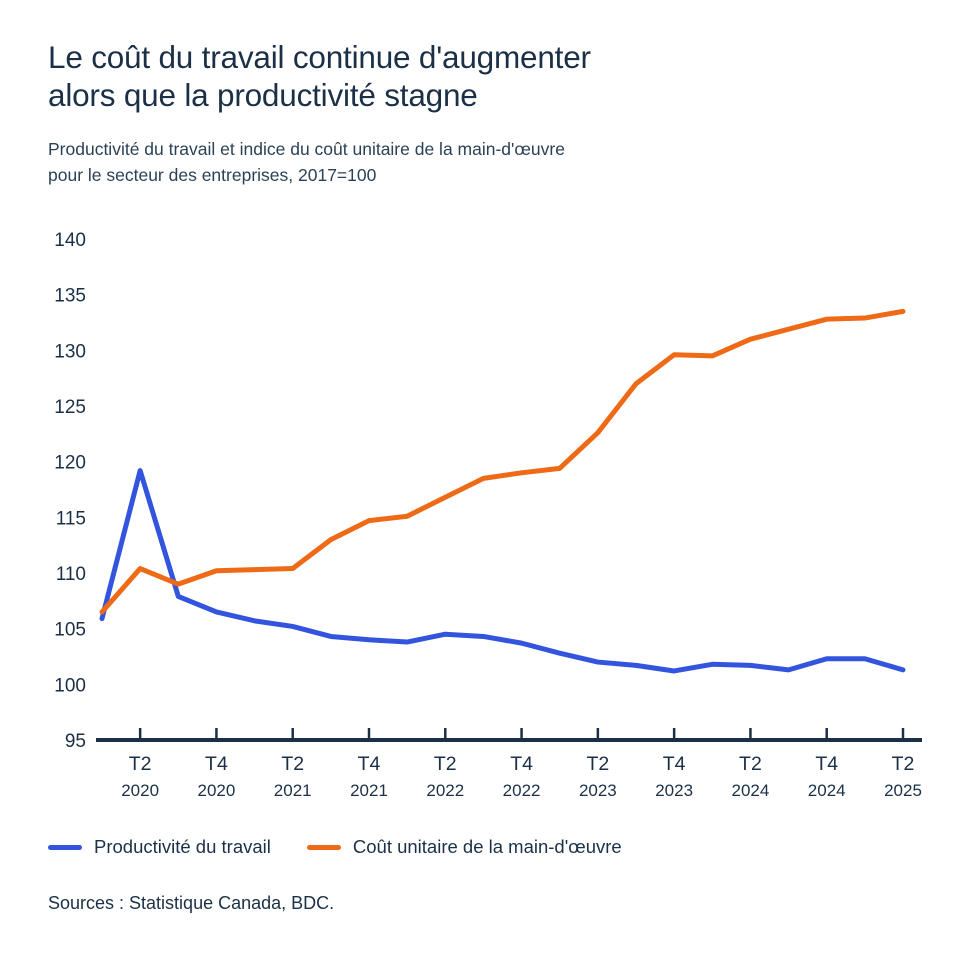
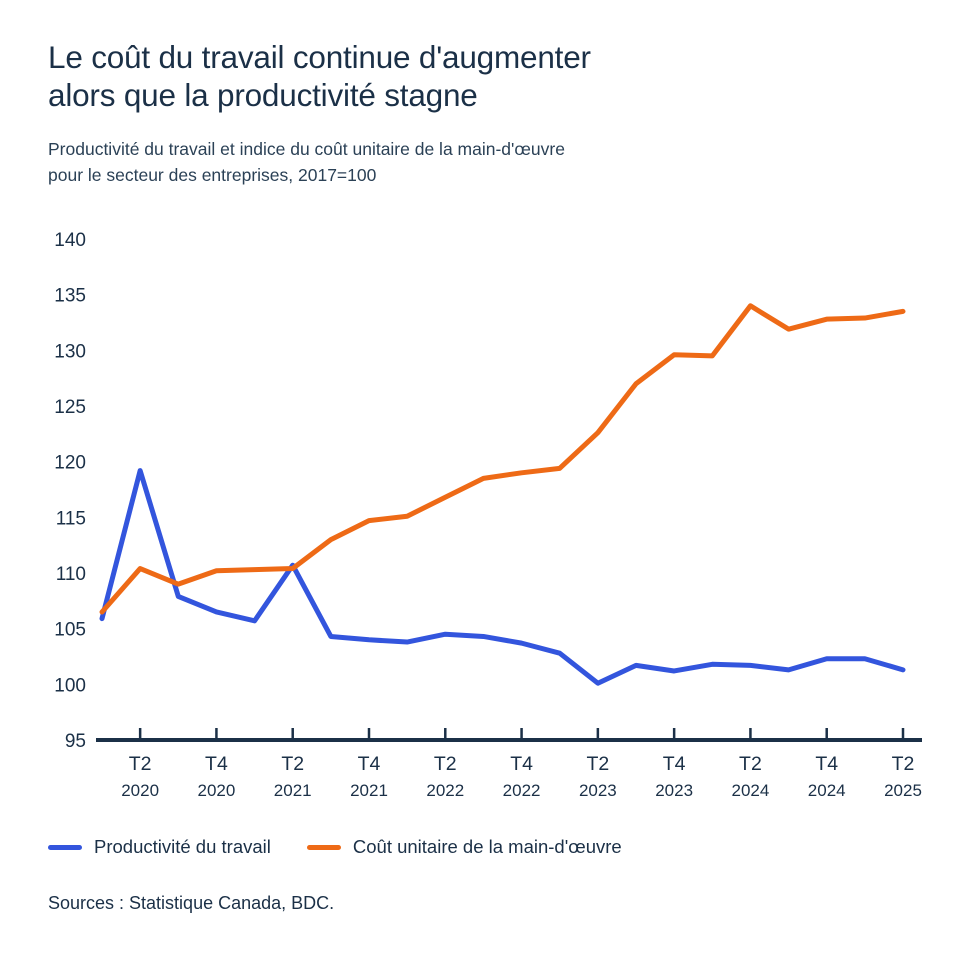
Productivité du travail/T2 2021: 105.2 -> 110.7
Productivité du travail/T2 2023: 102.0 -> 100.1
Coût unitaire de la main-d'œuvre/T2 2024: 131.0 -> 134.0
